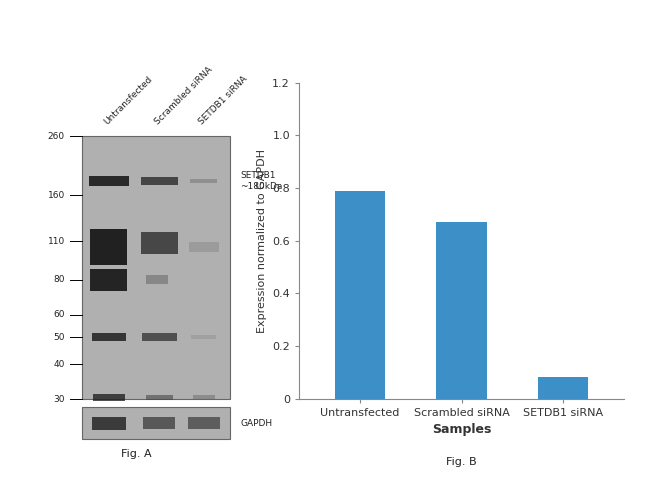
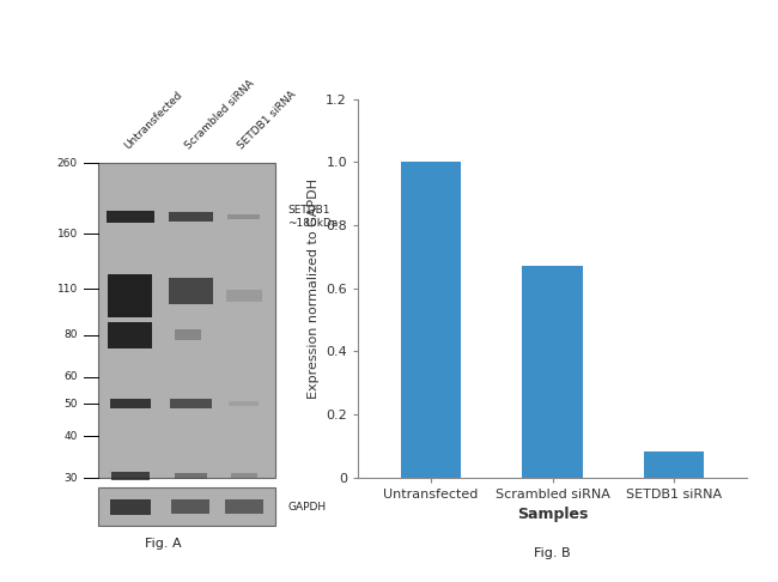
Untransfected: 0.79 -> 1.00
